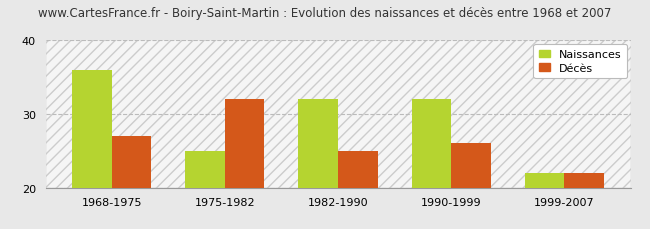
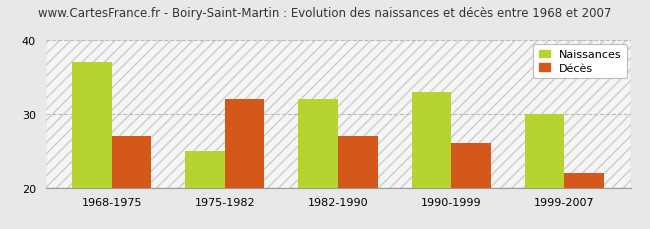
Naissances/1968-1975: 36 -> 37
Décès/1982-1990: 25 -> 27
Naissances/1990-1999: 32 -> 33
Naissances/1999-2007: 22 -> 30
